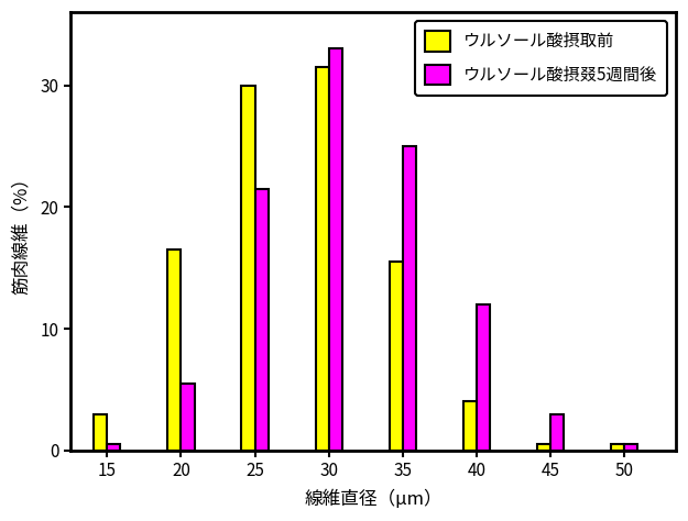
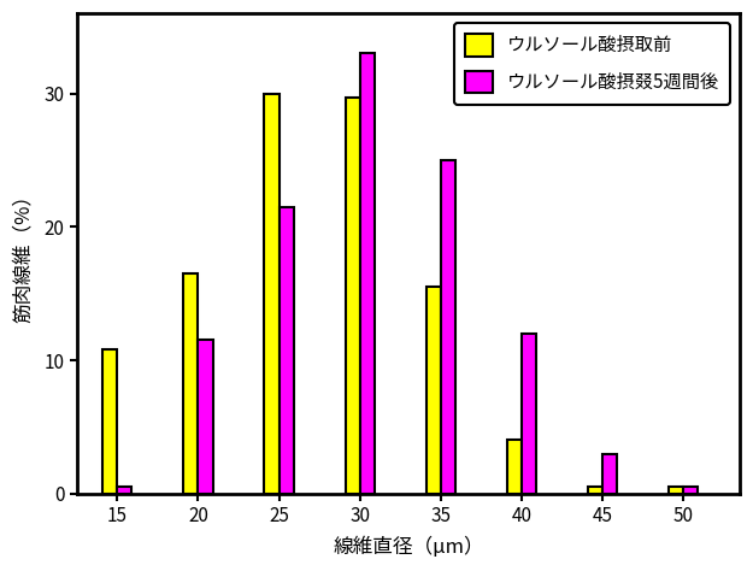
ウルソール酸摂取前/15: 3.0 -> 10.8
ウルソール酸摂叕5週間後/20: 5.5 -> 11.5
ウルソール酸摂取前/30: 31.5 -> 29.7
